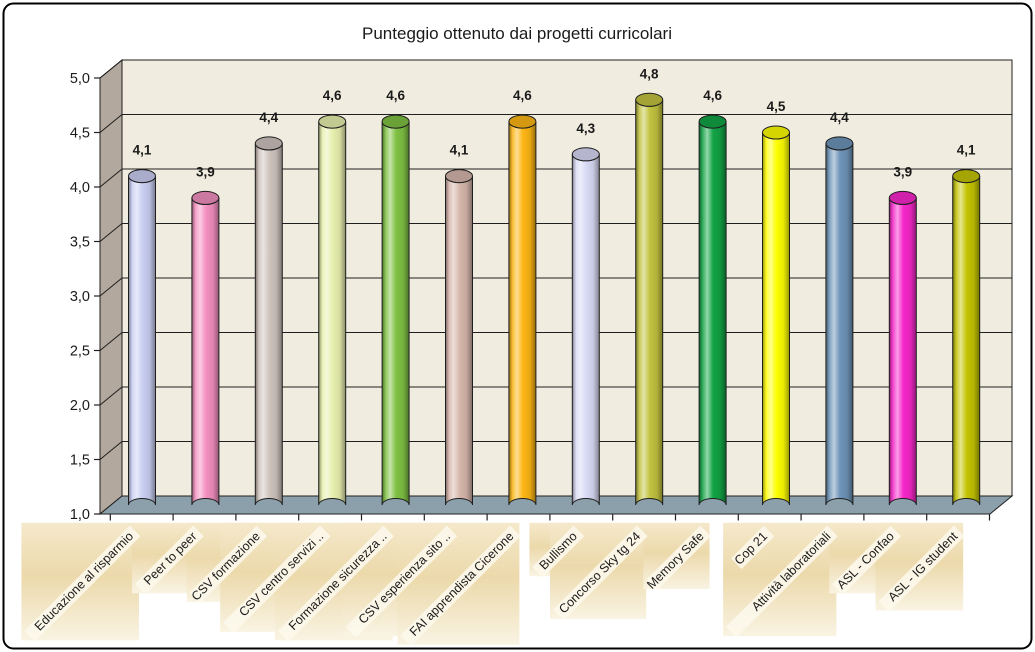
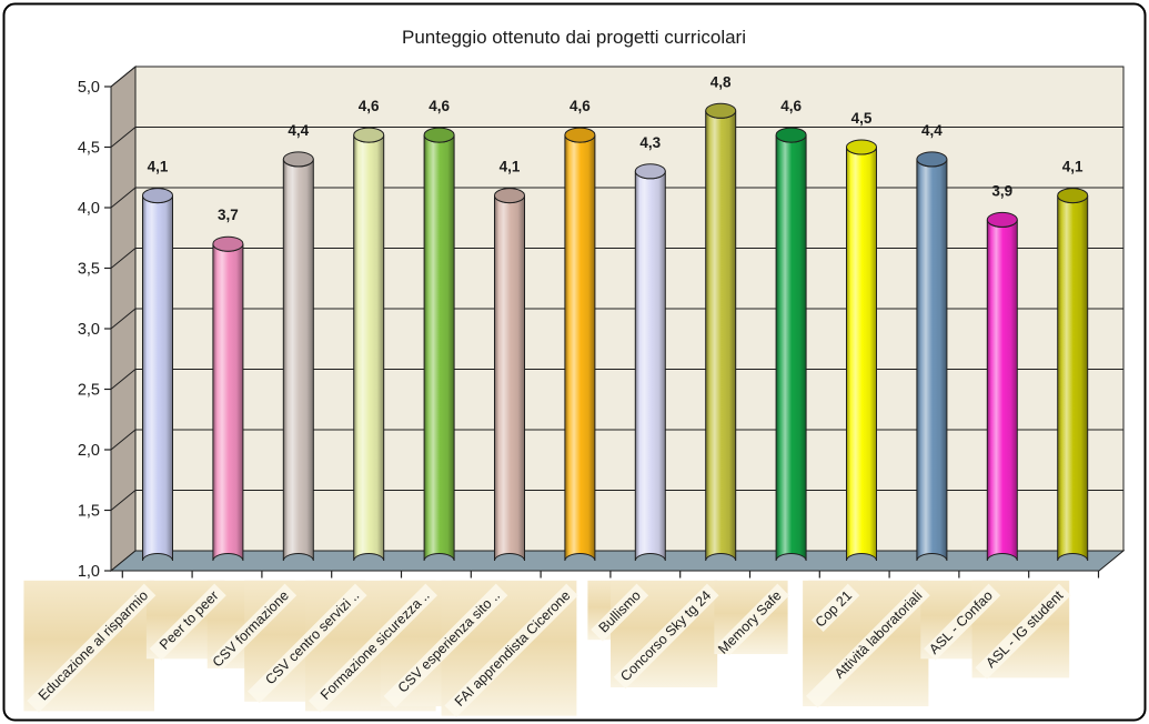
Peer to peer: 3,9 -> 3,7
